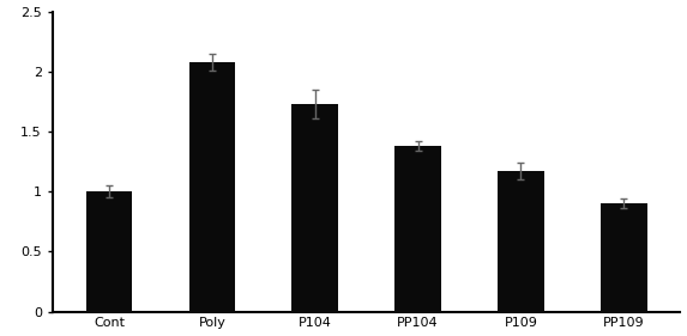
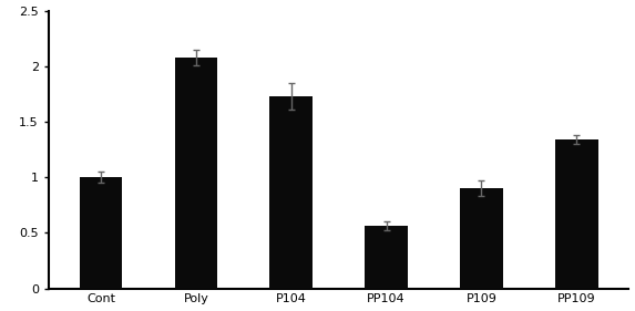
PP104: 1.38 -> 0.56
P109: 1.17 -> 0.90
PP109: 0.90 -> 1.34
